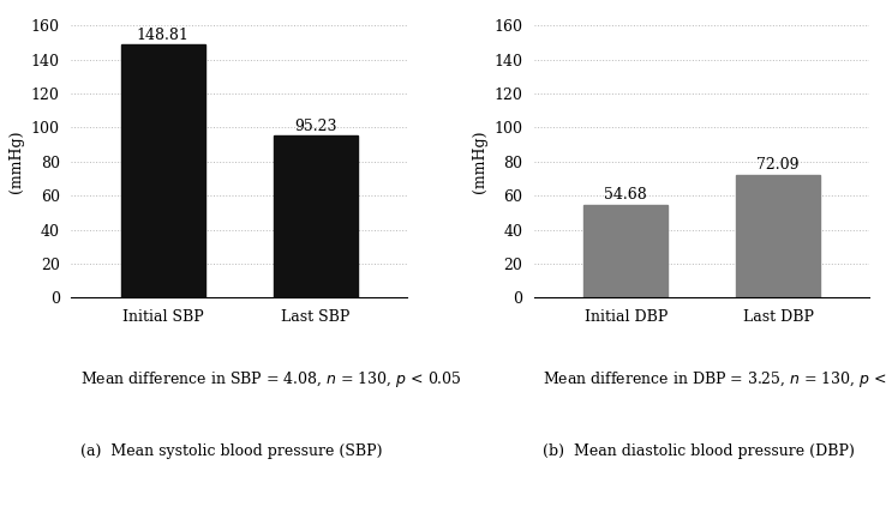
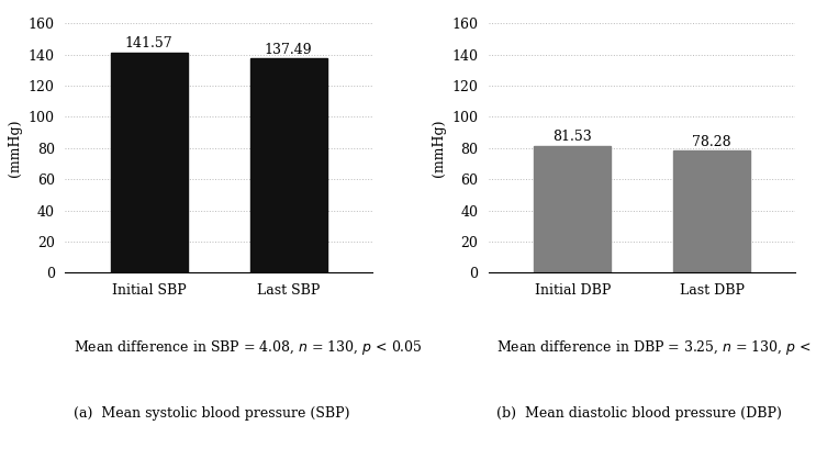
Initial SBP: 148.81 -> 141.57
Last SBP: 95.23 -> 137.49
Initial DBP: 54.68 -> 81.53
Last DBP: 72.09 -> 78.28
